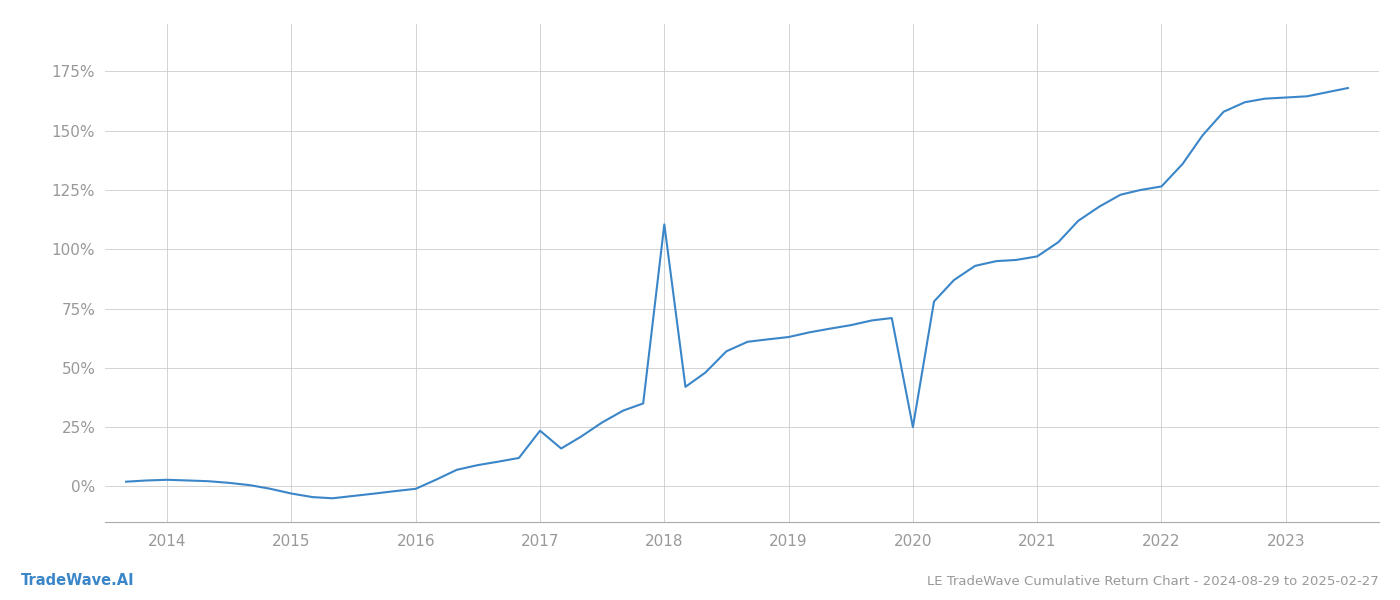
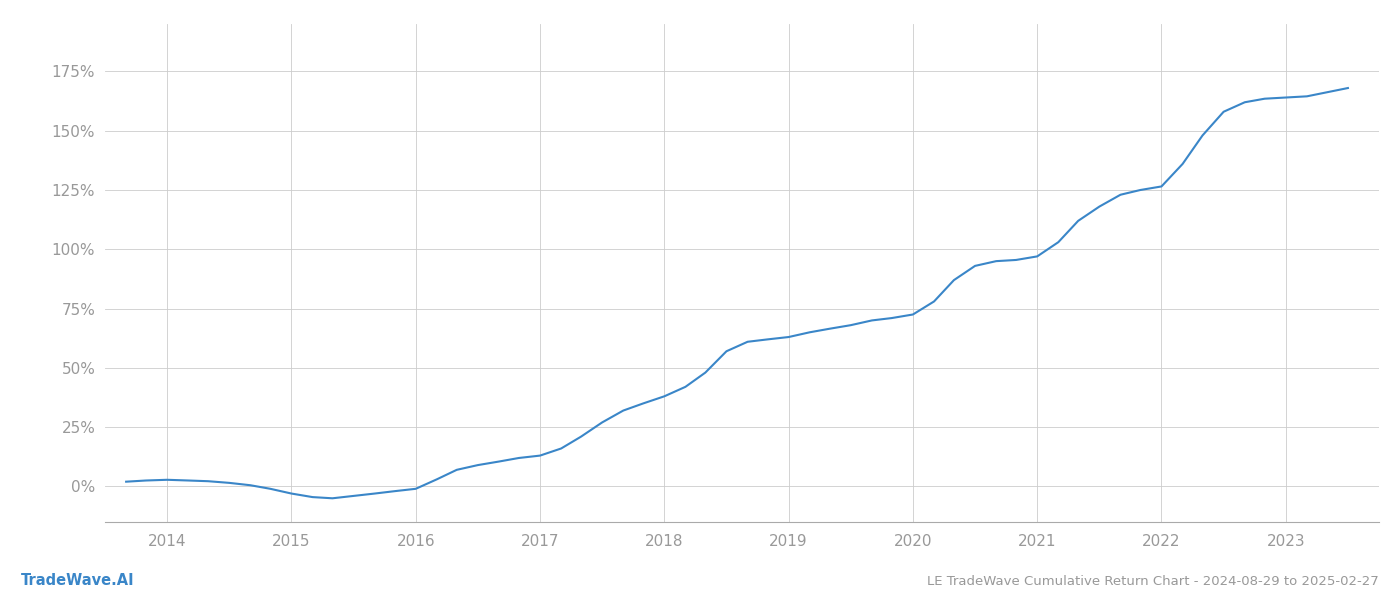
2017: 23.5% -> 13.0%
2018: 110.5% -> 38.0%
2020: 25.0% -> 72.5%
